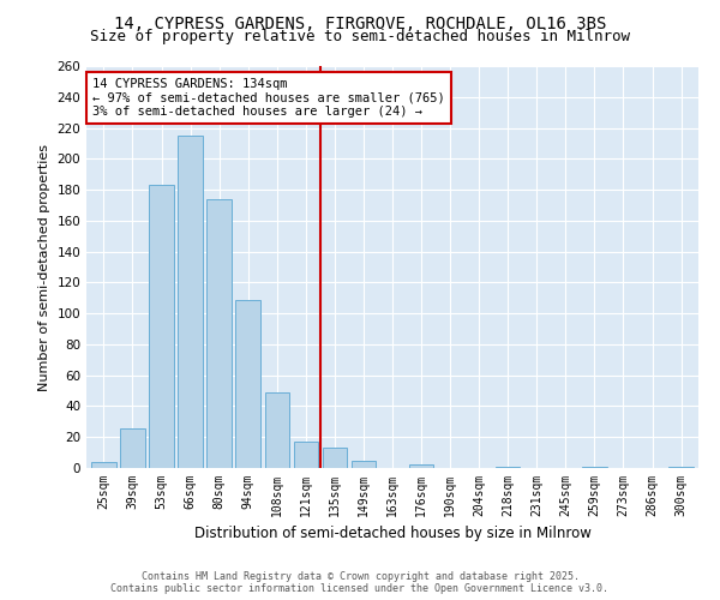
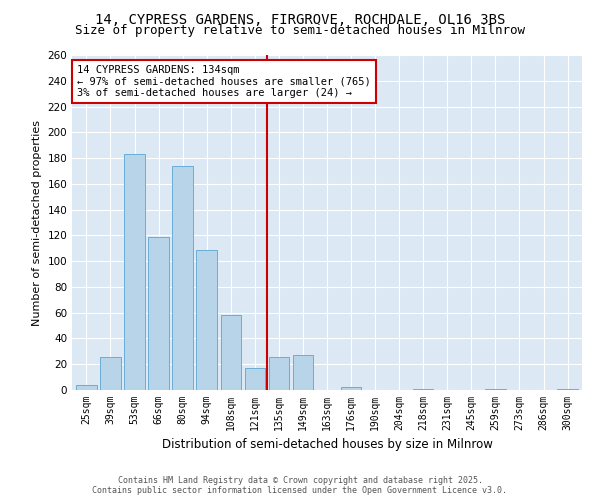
66sqm: 215 -> 119
108sqm: 49 -> 58
135sqm: 13 -> 26
149sqm: 5 -> 27
